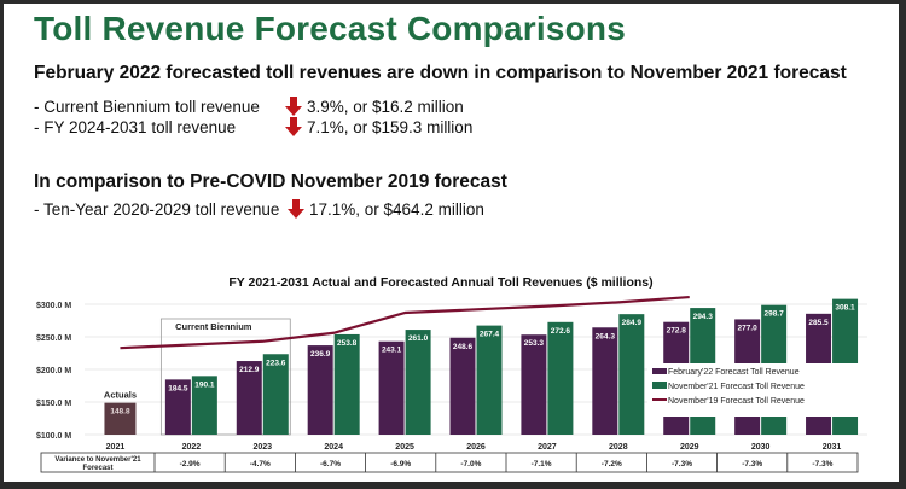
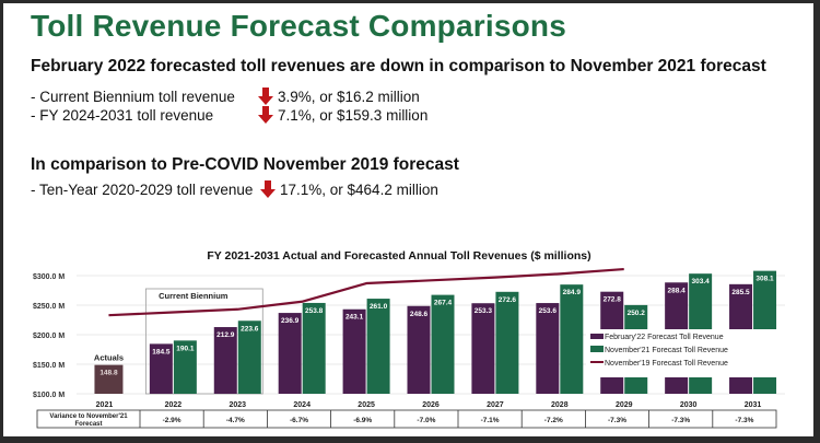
February'22 Forecast Toll Revenue/2028: 264.3 -> 253.6
November'21 Forecast Toll Revenue/2029: 294.3 -> 250.2
February'22 Forecast Toll Revenue/2030: 277.0 -> 288.4
November'21 Forecast Toll Revenue/2030: 298.7 -> 303.4
